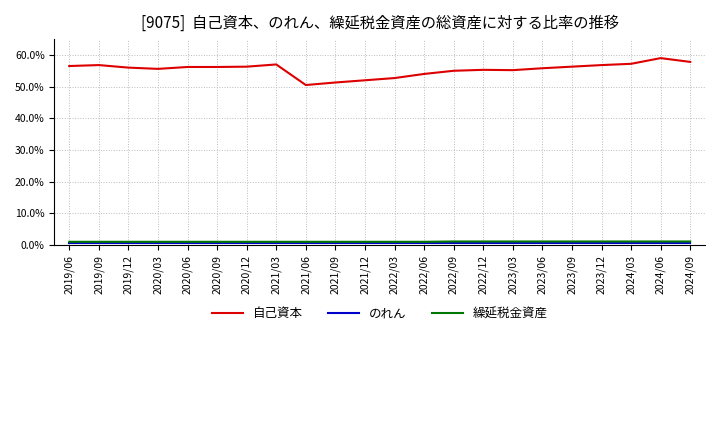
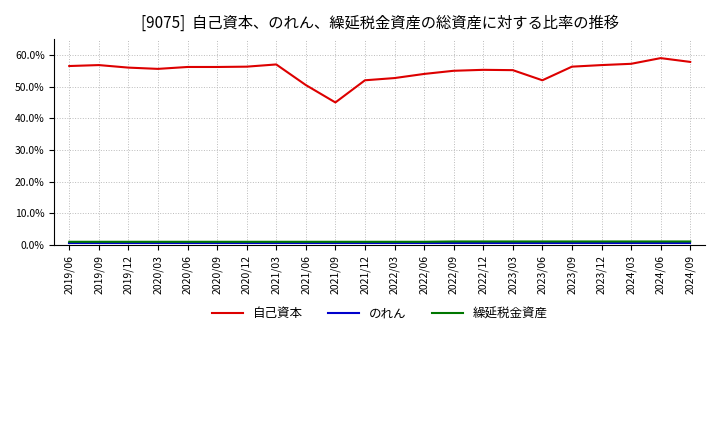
自己資本/2021/09: 51.3% -> 45.0%
自己資本/2023/06: 55.8% -> 52.0%
